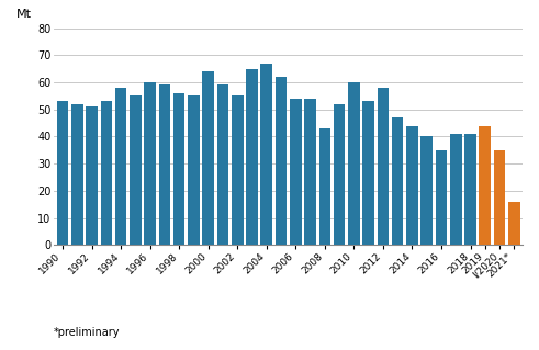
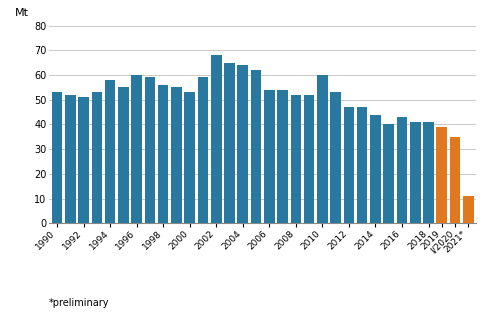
2000: 64 -> 53
2002: 55 -> 68
2004: 67 -> 64
2008: 43 -> 52
2012: 58 -> 47
2016: 35 -> 43
2019: 44 -> 39
2021*: 16 -> 11
